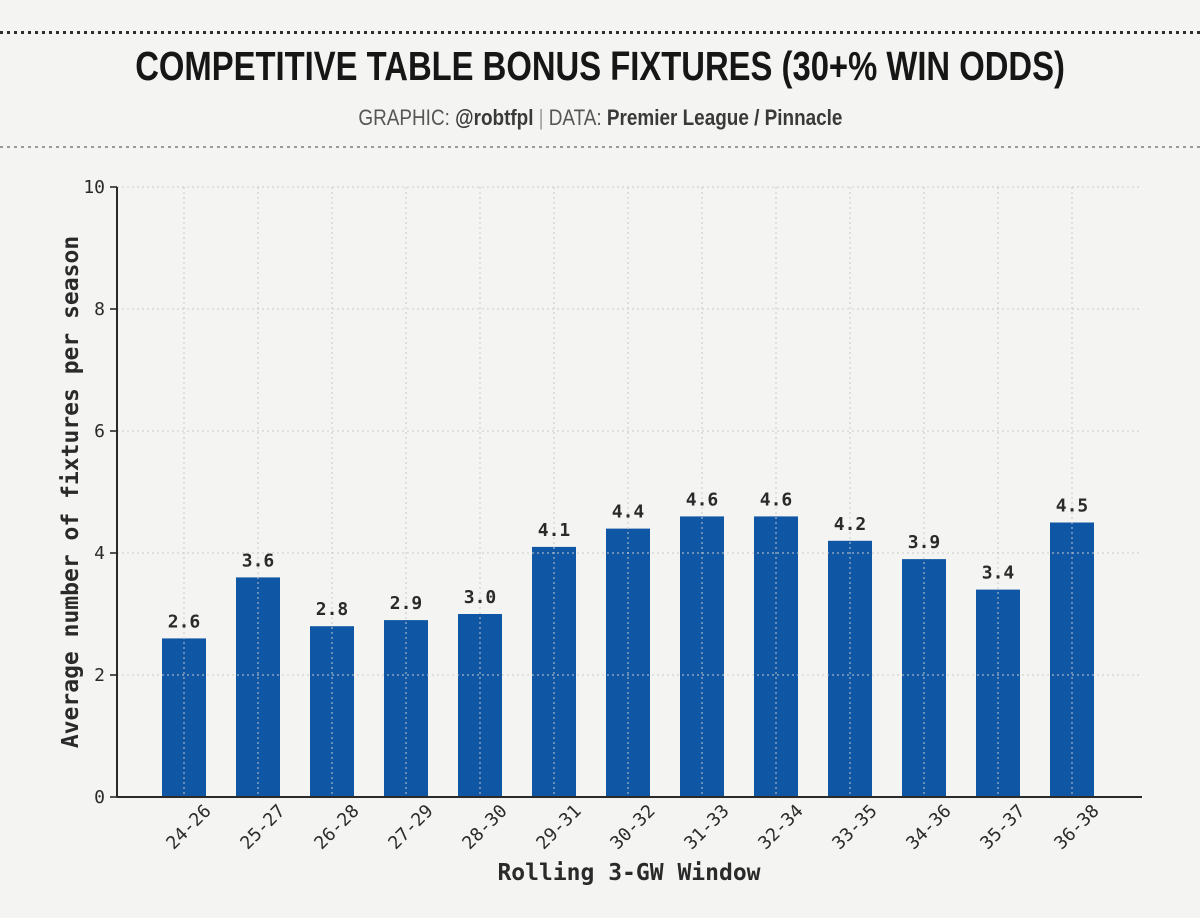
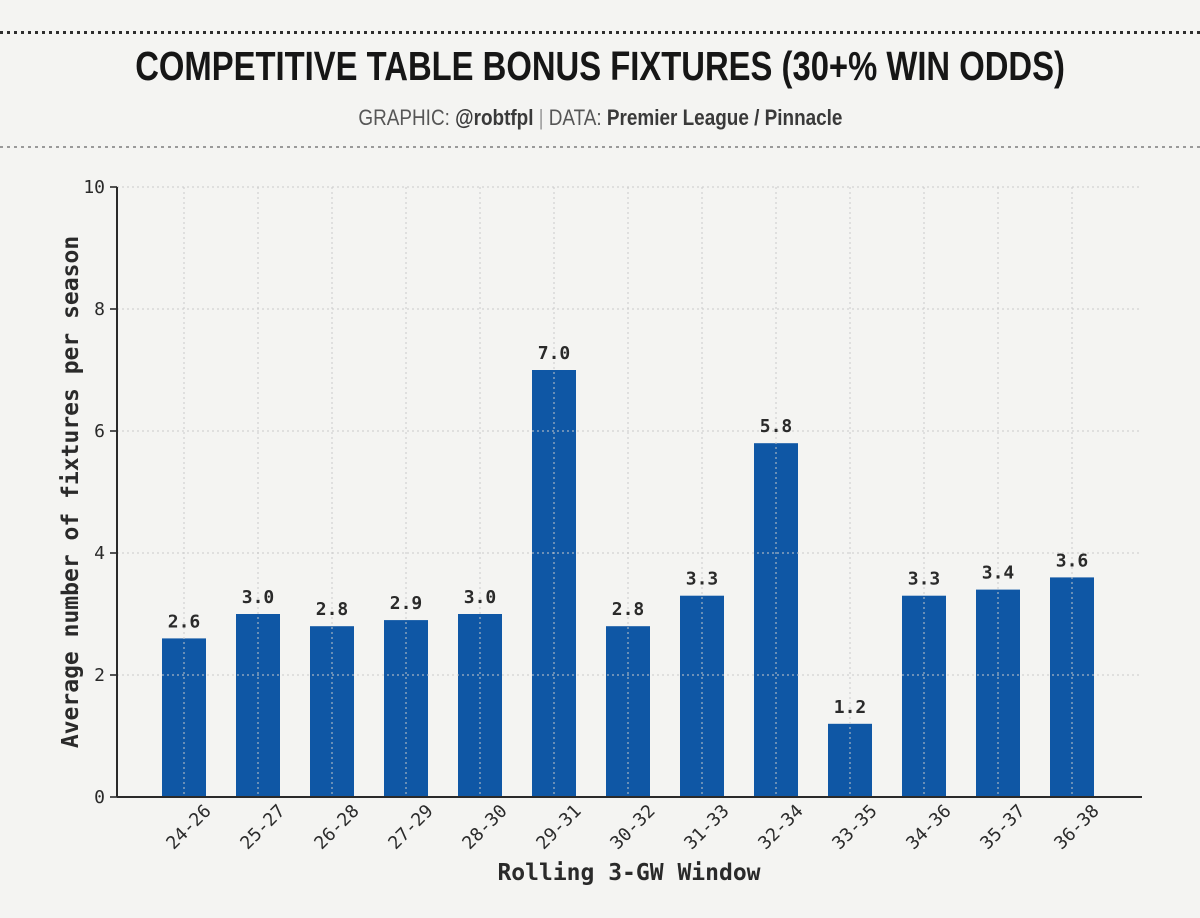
25-27: 3.6 -> 3.0
29-31: 4.1 -> 7.0
30-32: 4.4 -> 2.8
31-33: 4.6 -> 3.3
32-34: 4.6 -> 5.8
33-35: 4.2 -> 1.2
34-36: 3.9 -> 3.3
36-38: 4.5 -> 3.6
